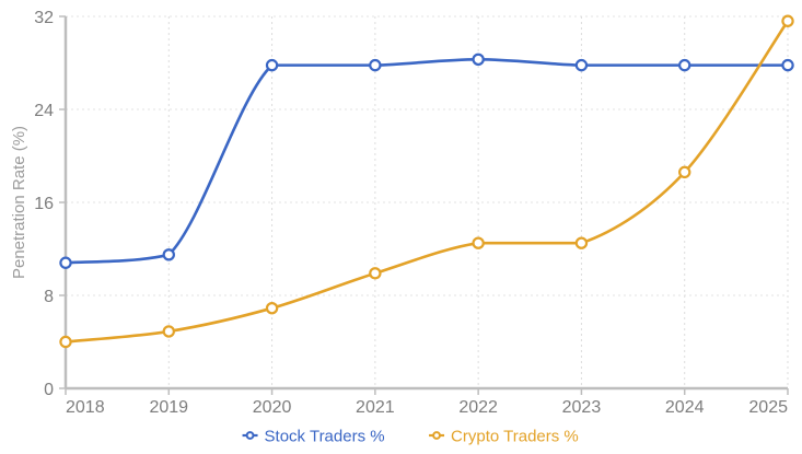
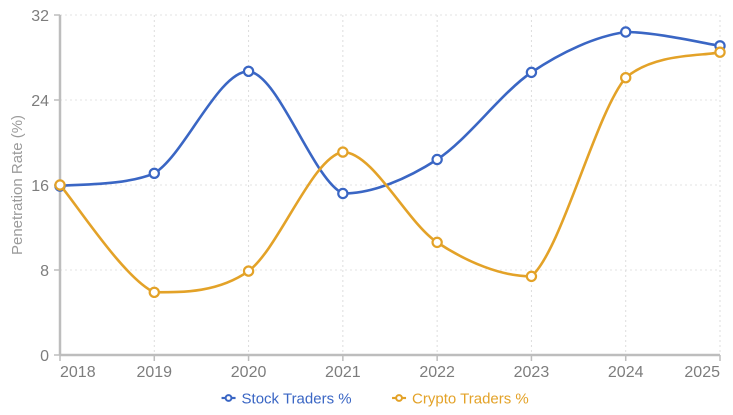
Stock Traders %/2018: 10.8 -> 15.9
Crypto Traders %/2018: 4.0 -> 16.0
Stock Traders %/2019: 11.5 -> 17.1
Crypto Traders %/2019: 4.9 -> 5.9
Stock Traders %/2020: 27.8 -> 26.7
Crypto Traders %/2020: 6.9 -> 7.9
Stock Traders %/2021: 27.8 -> 15.2
Crypto Traders %/2021: 9.9 -> 19.1
Stock Traders %/2022: 28.3 -> 18.4
Crypto Traders %/2022: 12.5 -> 10.6
Stock Traders %/2023: 27.8 -> 26.6
Crypto Traders %/2023: 12.5 -> 7.4
Stock Traders %/2024: 27.8 -> 30.4
Crypto Traders %/2024: 18.6 -> 26.1
Stock Traders %/2025: 27.8 -> 29.1
Crypto Traders %/2025: 31.6 -> 28.5
